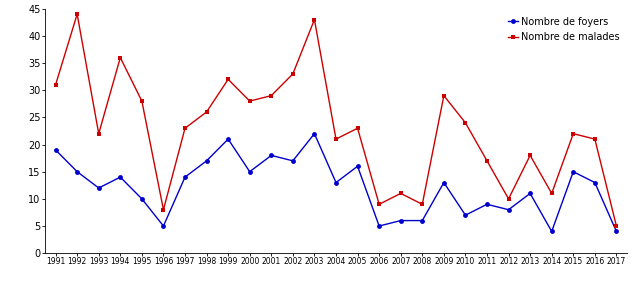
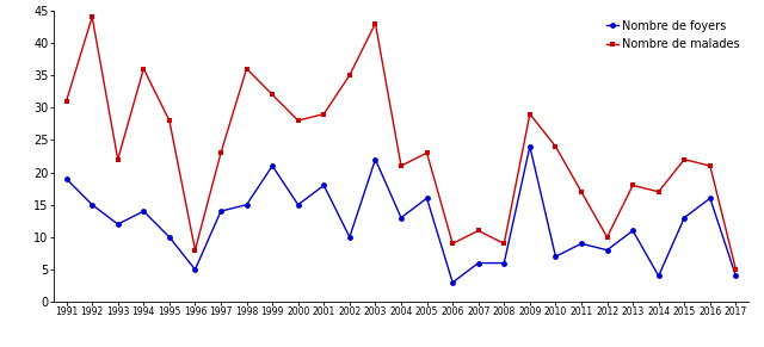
Nombre de foyers/1998: 17 -> 15
Nombre de malades/1998: 26 -> 36
Nombre de foyers/2002: 17 -> 10
Nombre de malades/2002: 33 -> 35
Nombre de foyers/2006: 5 -> 3
Nombre de foyers/2009: 13 -> 24
Nombre de malades/2014: 11 -> 17
Nombre de foyers/2015: 15 -> 13
Nombre de foyers/2016: 13 -> 16
